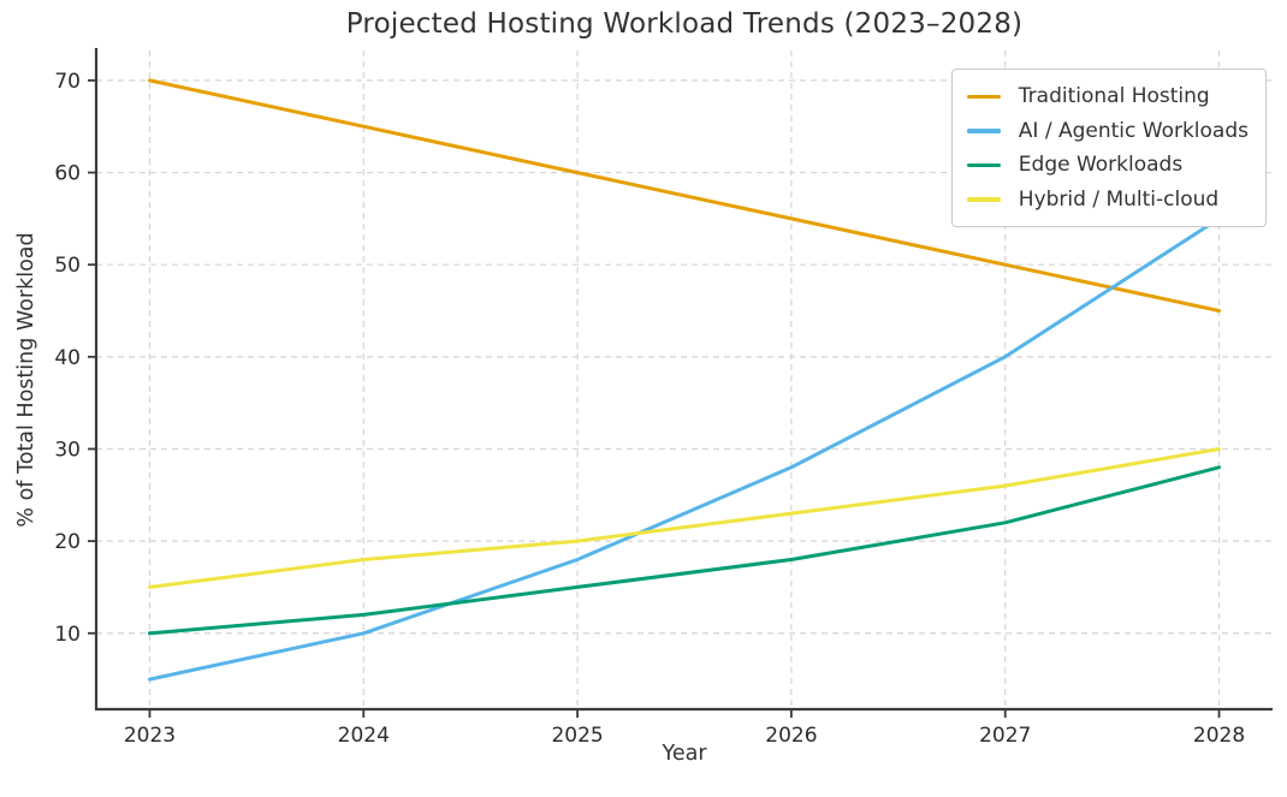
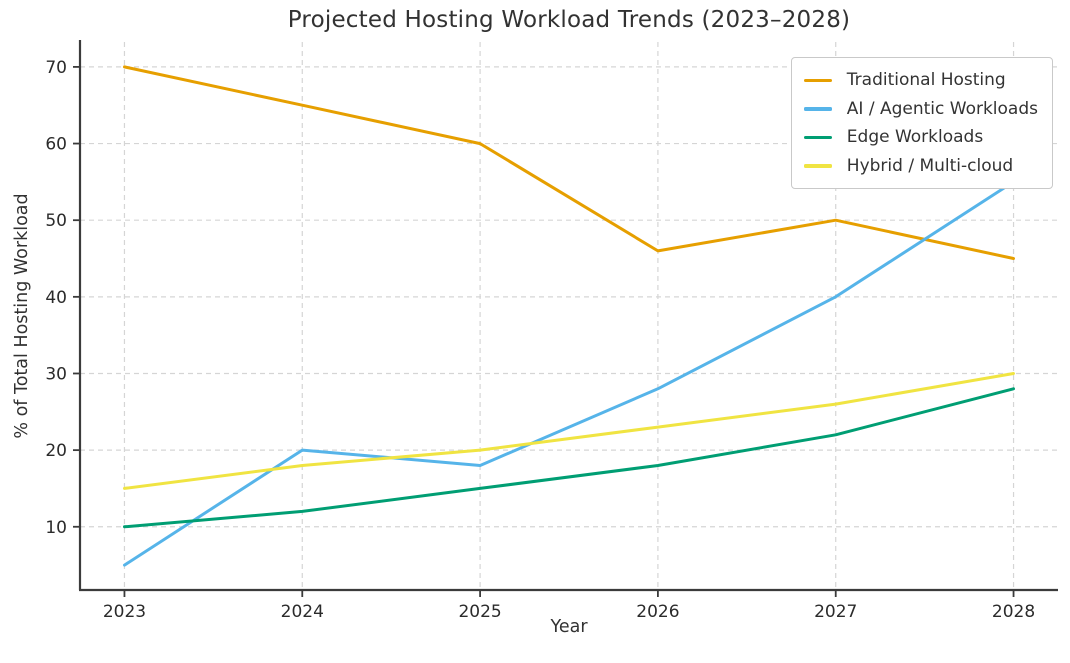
AI / Agentic Workloads/2024: 10 -> 20
Traditional Hosting/2026: 55 -> 46
